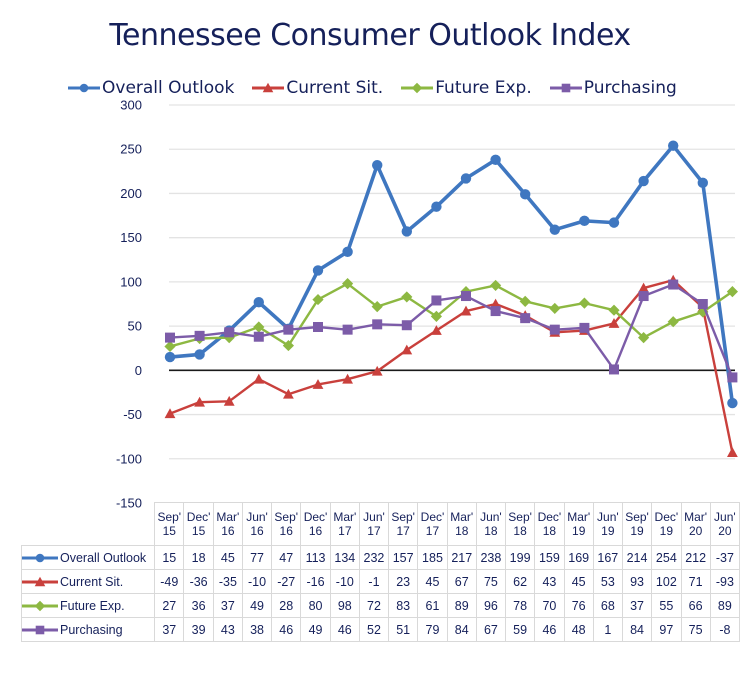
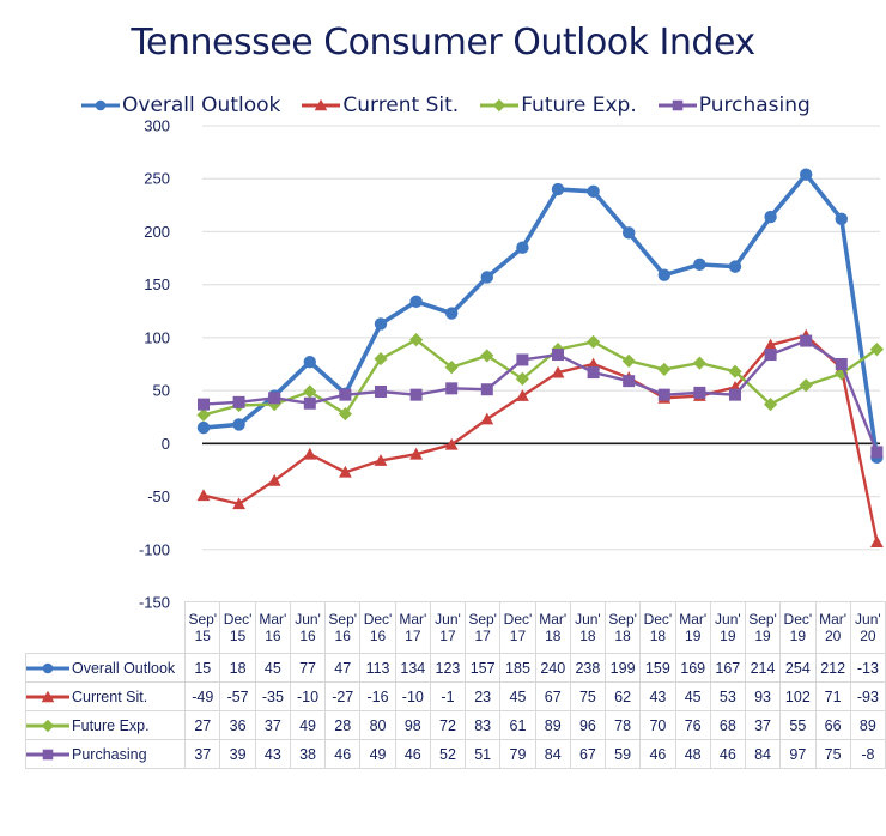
Current Sit./Dec' 15: -36 -> -57
Overall Outlook/Jun' 17: 232 -> 123
Overall Outlook/Mar' 18: 217 -> 240
Purchasing/Jun' 19: 1 -> 46
Overall Outlook/Jun' 20: -37 -> -13
